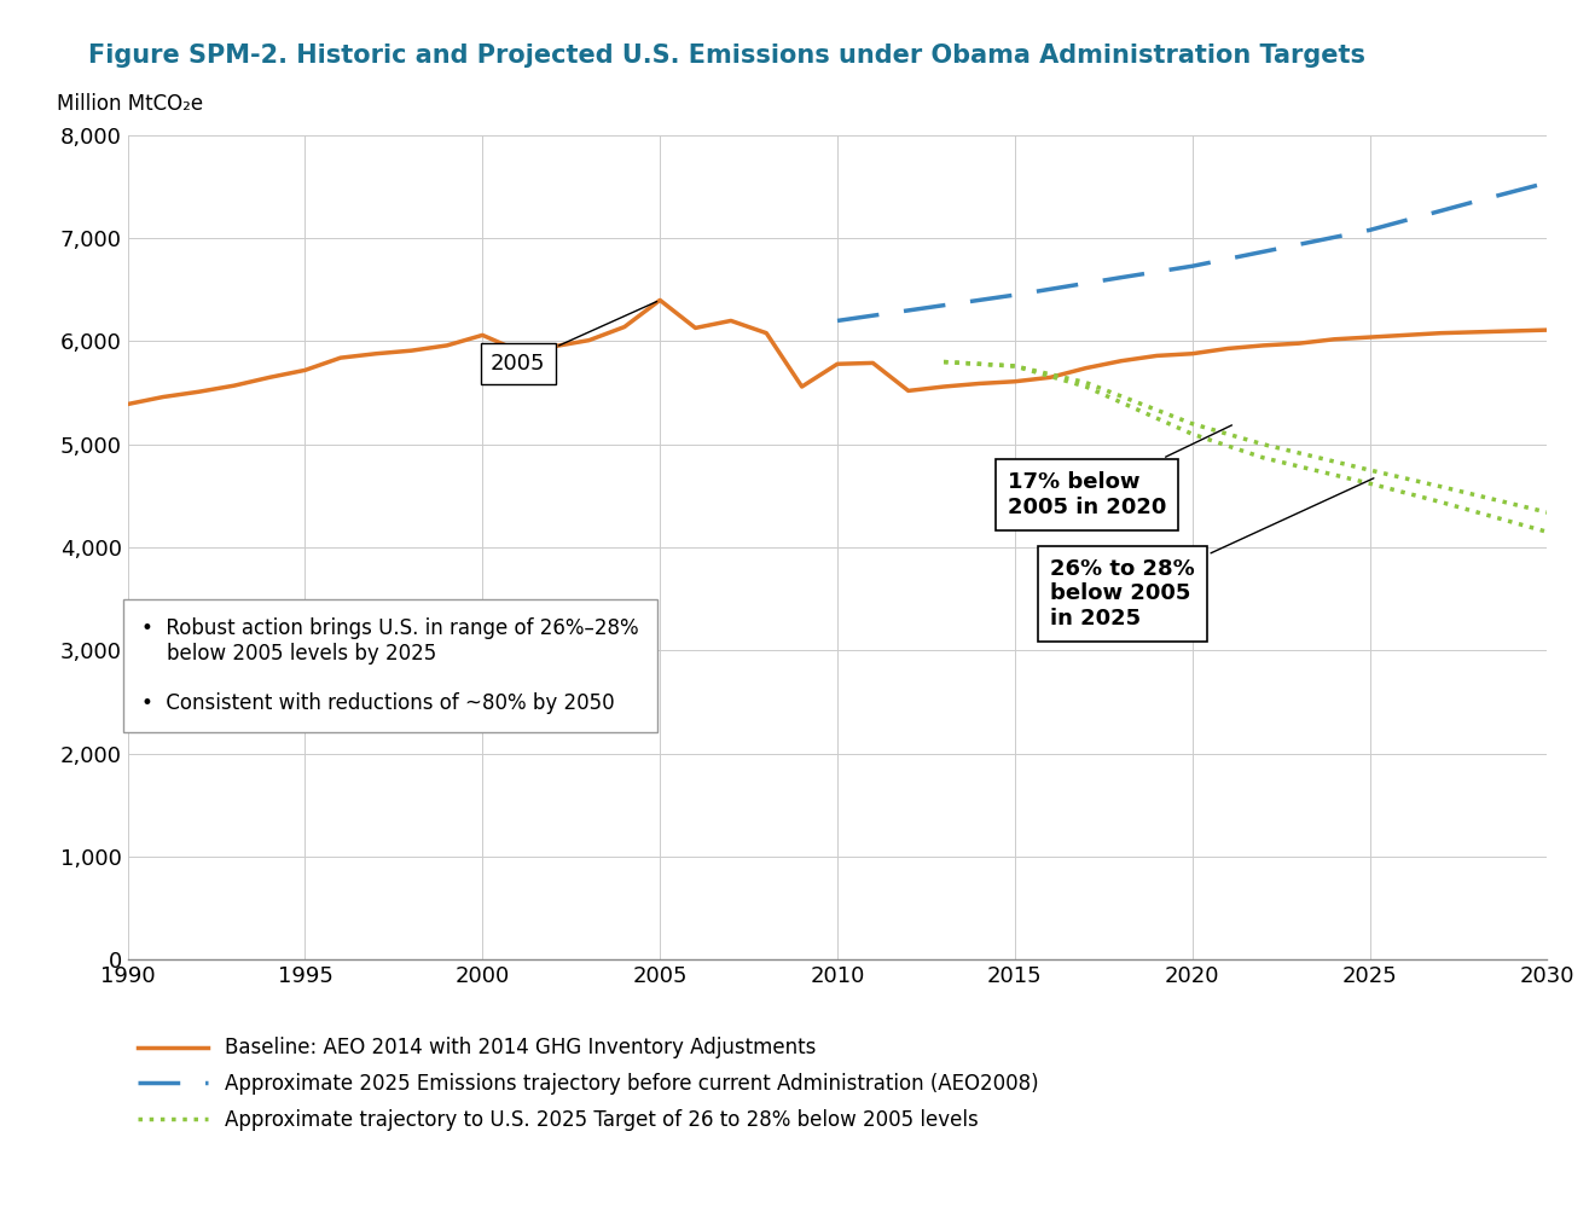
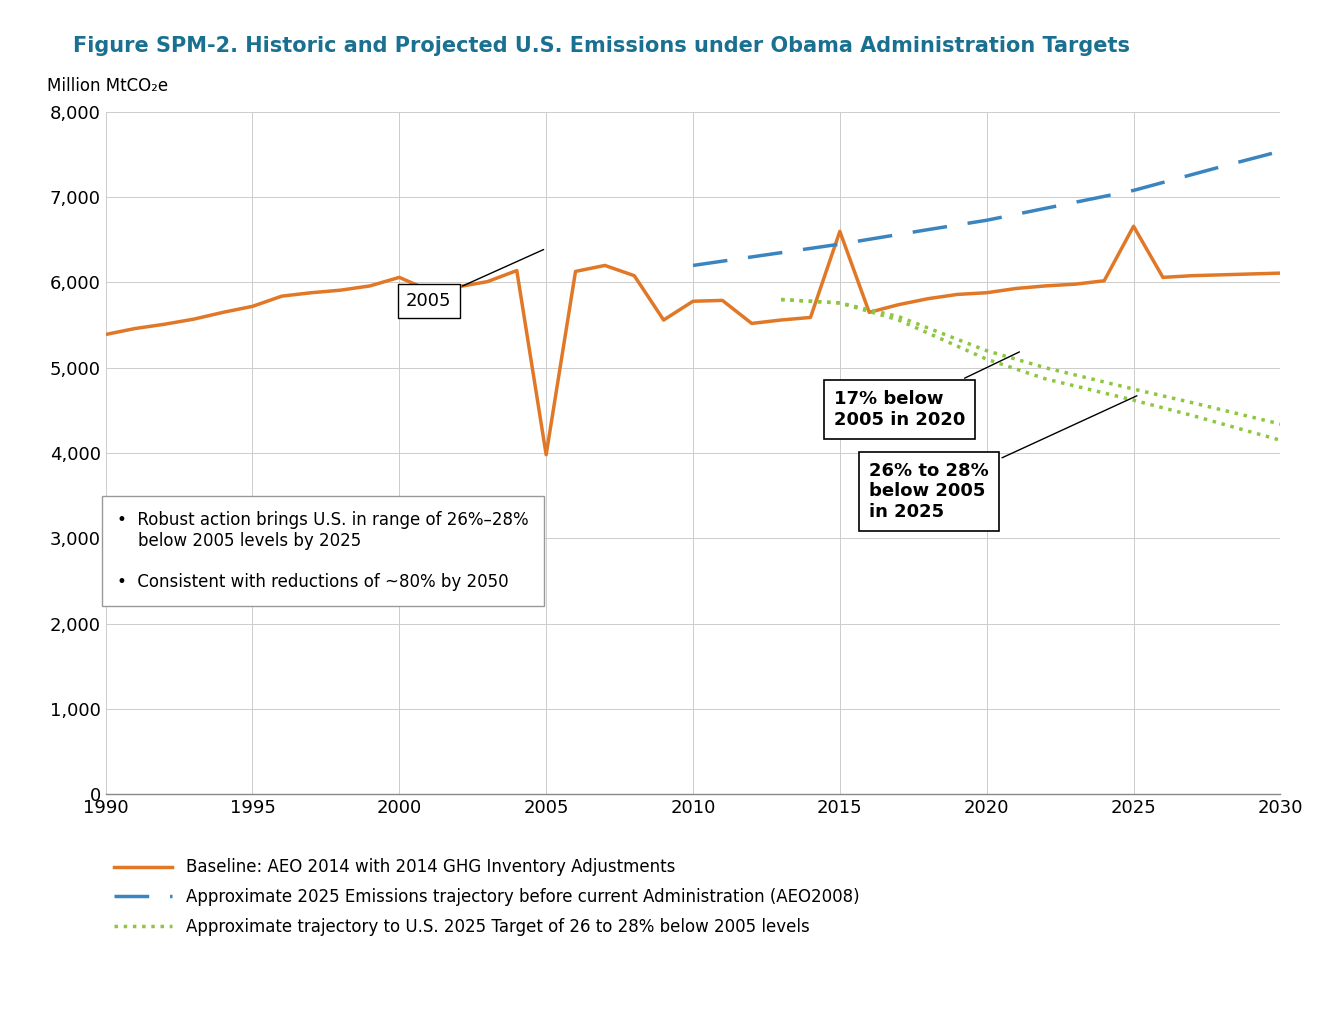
Baseline: AEO 2014 with 2014 GHG Inventory Adjustments/2005: 6,400 -> 3,980
Baseline: AEO 2014 with 2014 GHG Inventory Adjustments/2015: 5,610 -> 6,600
Baseline: AEO 2014 with 2014 GHG Inventory Adjustments/2025: 6,040 -> 6,660
